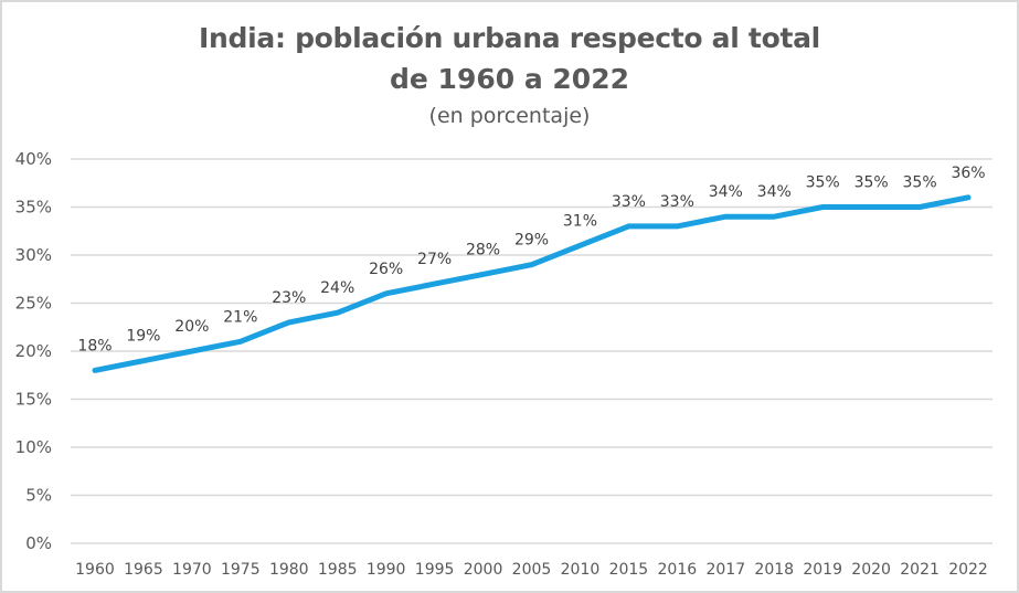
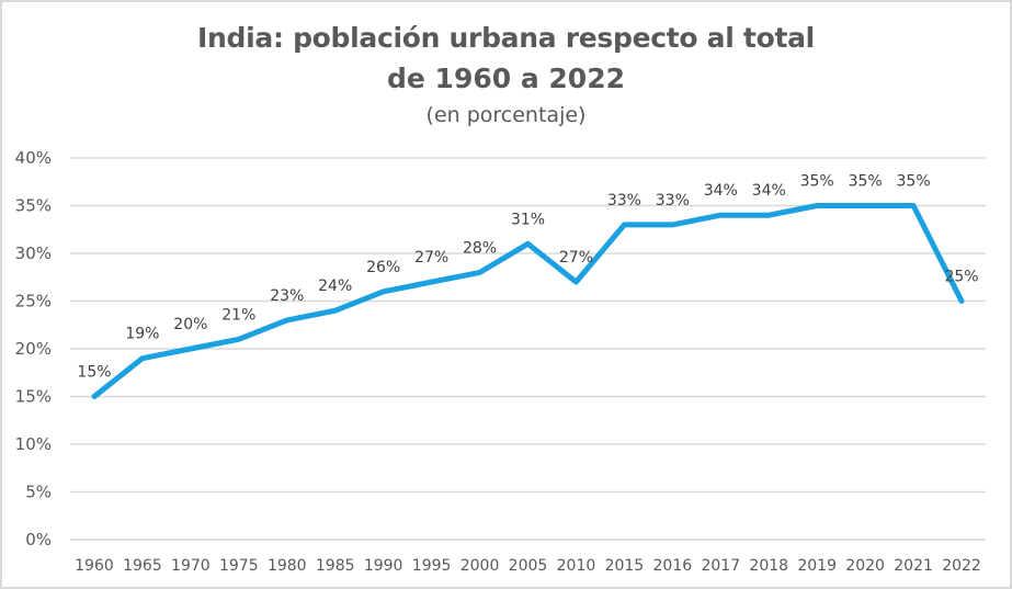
1960: 18% -> 15%
2005: 29% -> 31%
2010: 31% -> 27%
2022: 36% -> 25%
